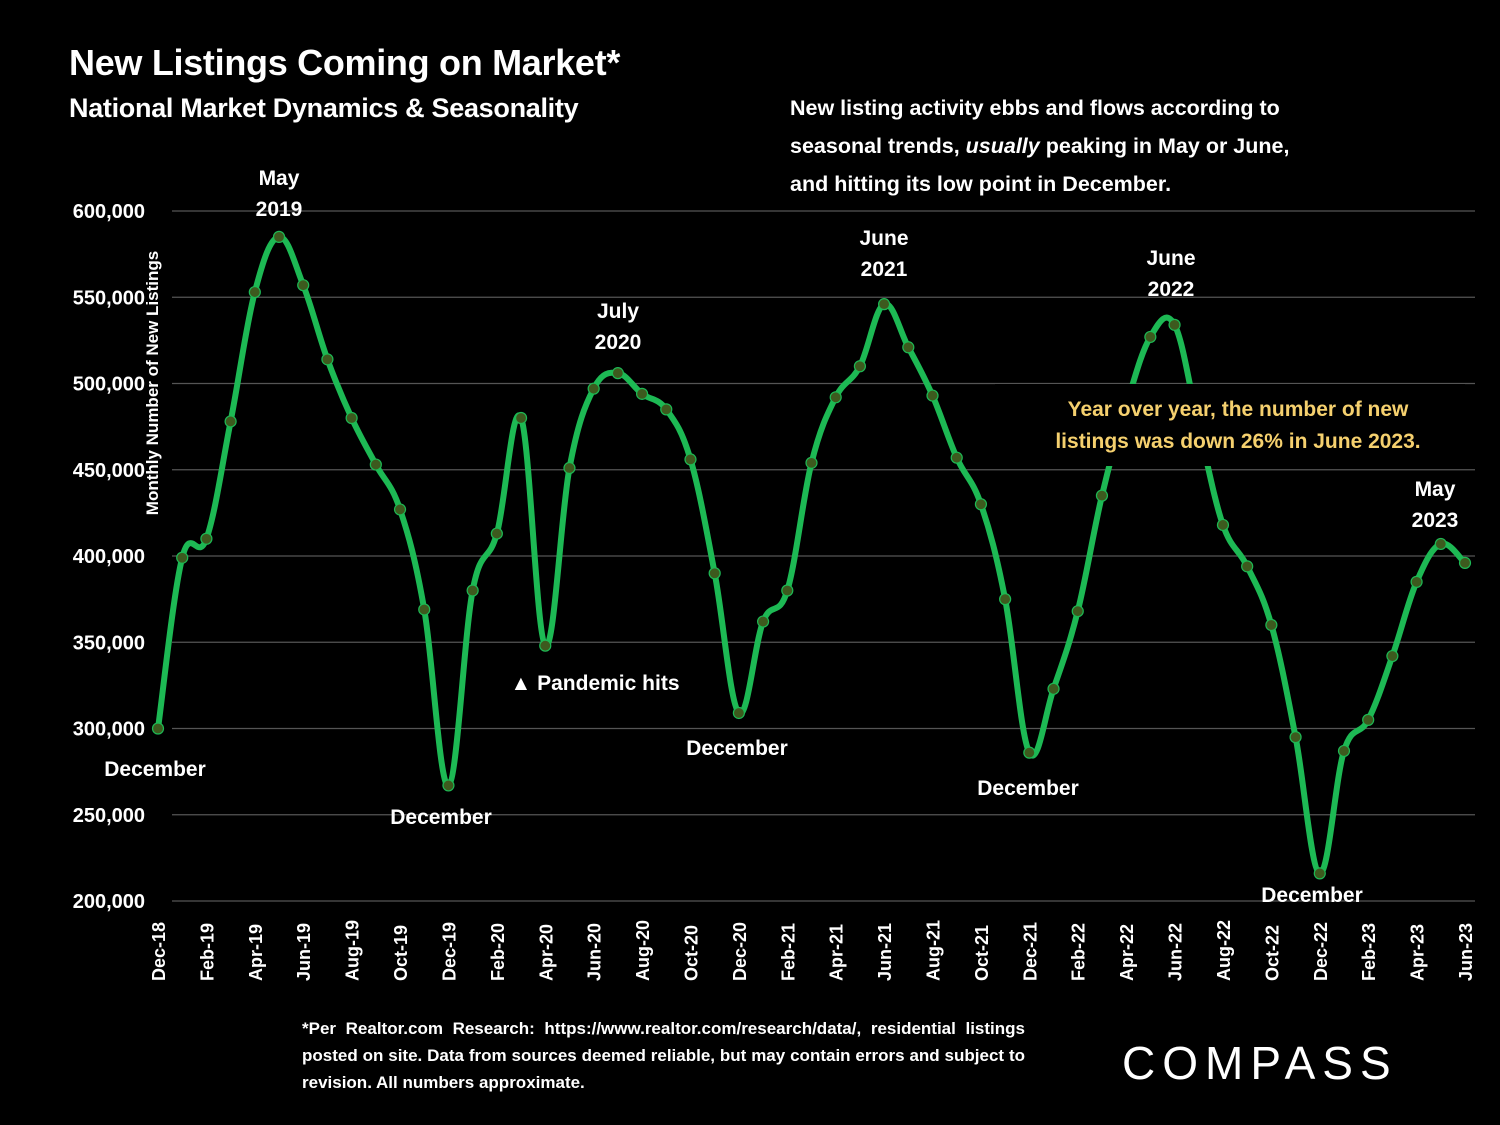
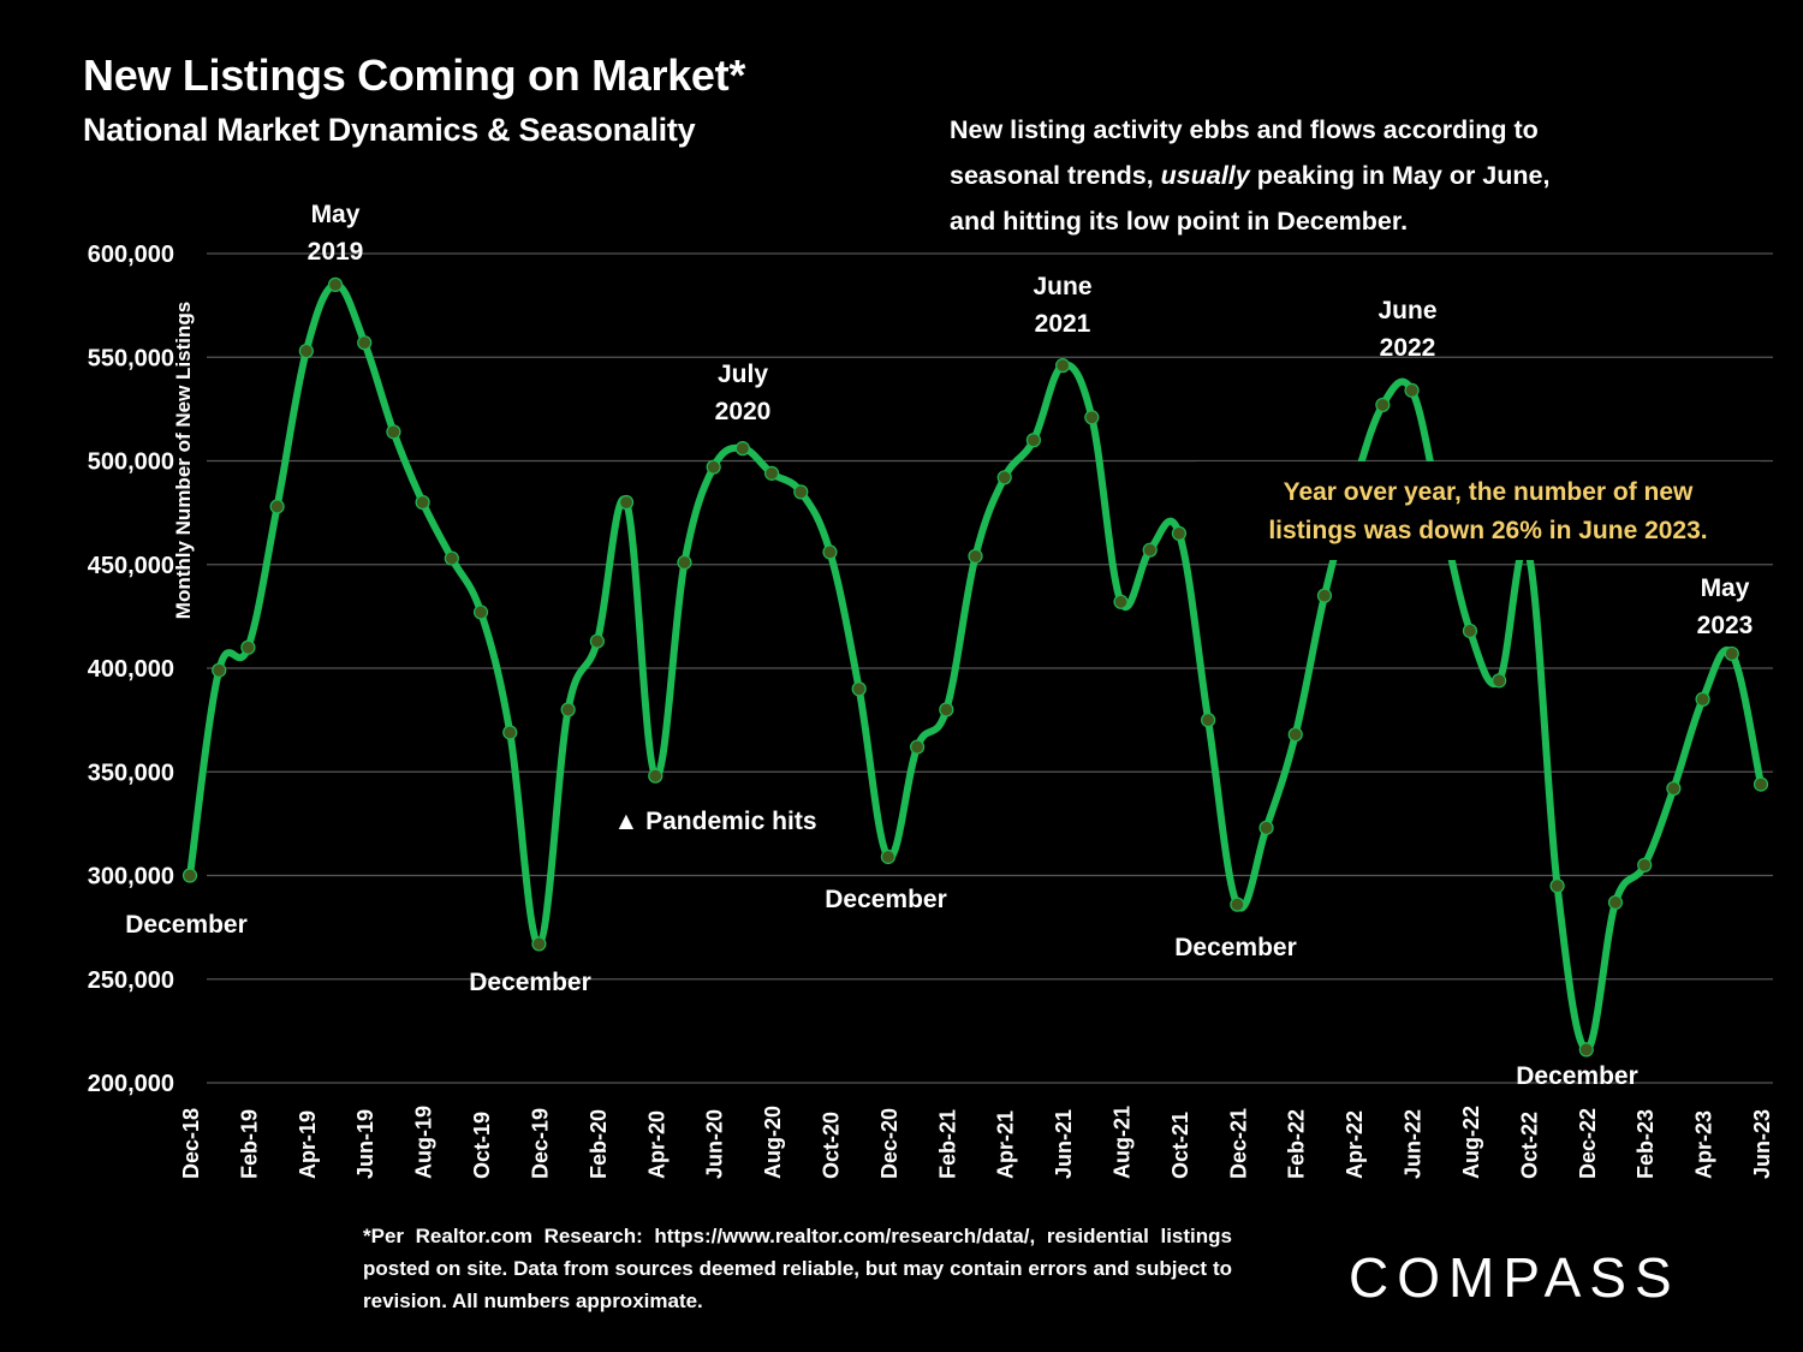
Aug-21: 493000 -> 432000
Oct-21: 430000 -> 465000
Oct-22: 360000 -> 456000
Jun-23: 396000 -> 344000
